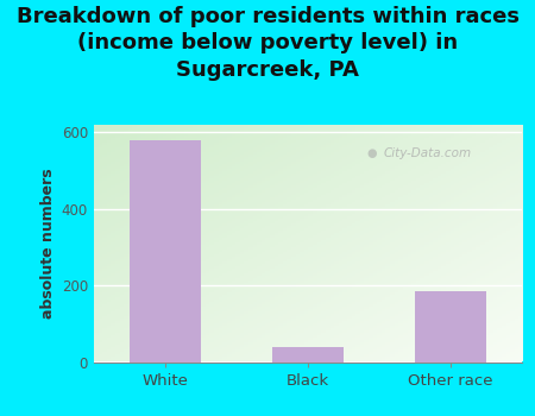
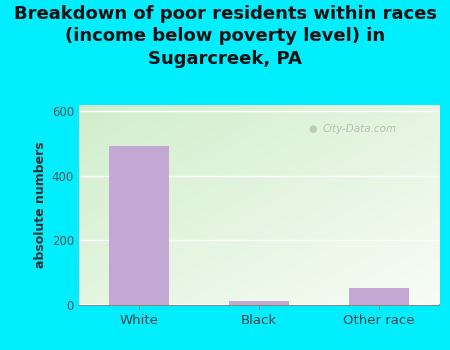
White: 580 -> 493
Black: 40 -> 10
Other race: 185 -> 50
